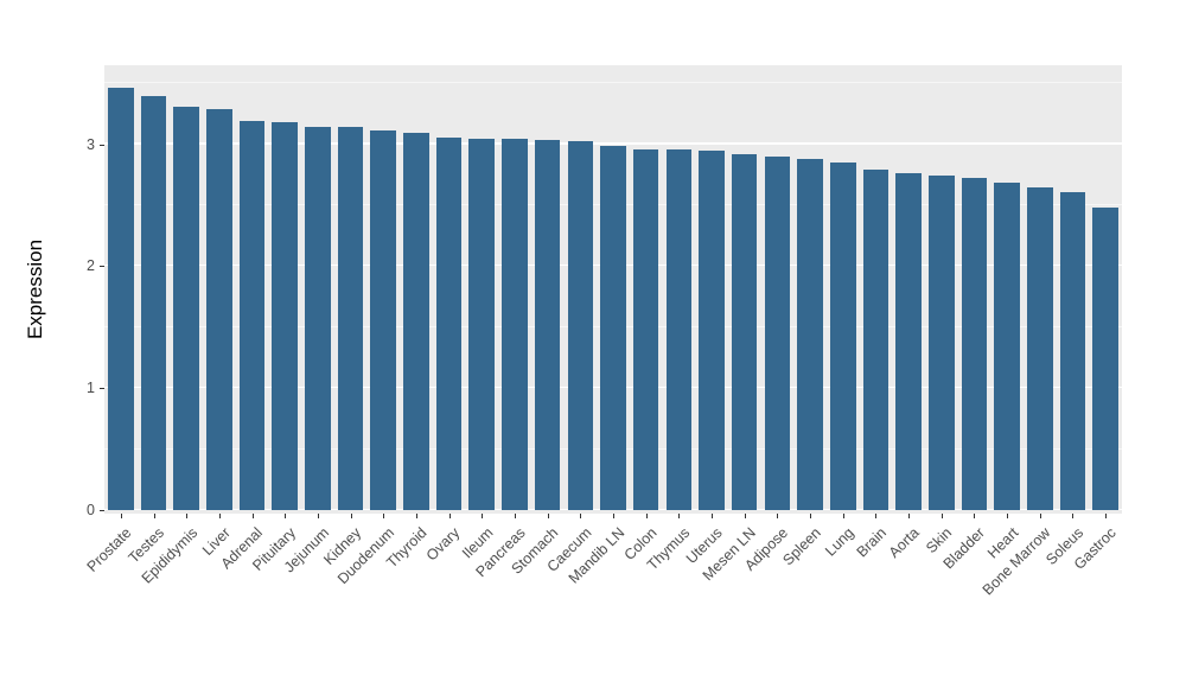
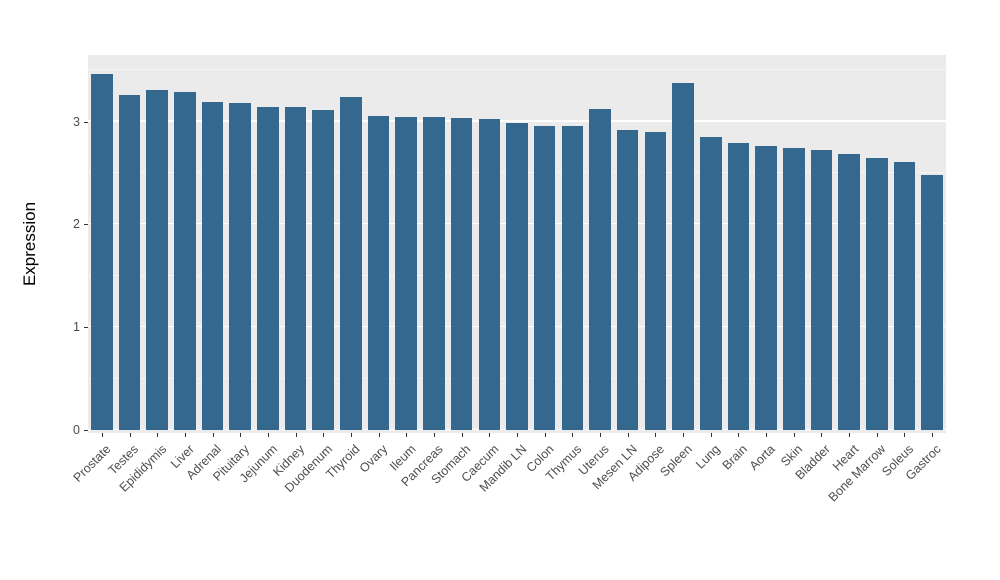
Testes: 3.40 -> 3.26
Thyroid: 3.10 -> 3.24
Uterus: 2.95 -> 3.12
Spleen: 2.88 -> 3.38
